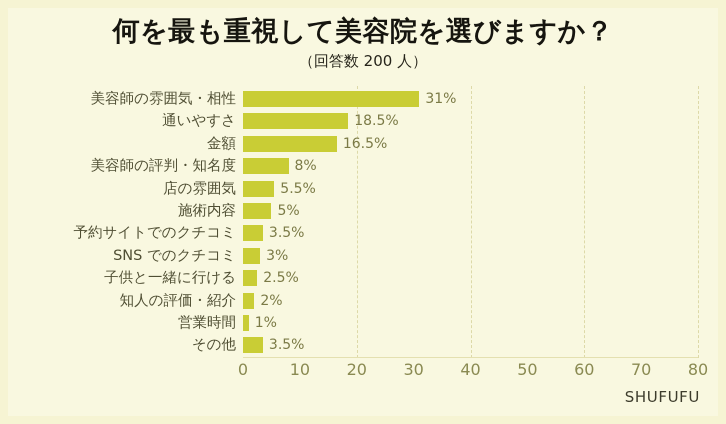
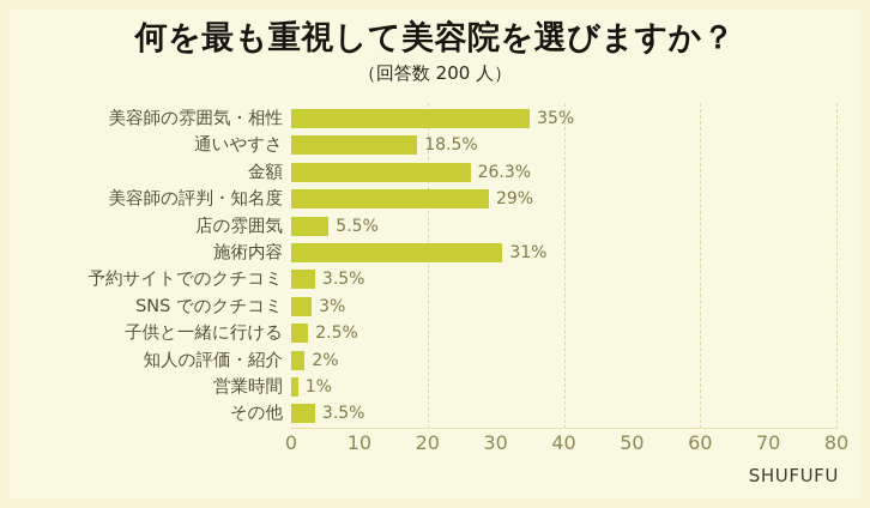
美容師の雰囲気・相性: 31% -> 35%
金額: 16.5% -> 26.3%
美容師の評判・知名度: 8% -> 29%
施術内容: 5% -> 31%
